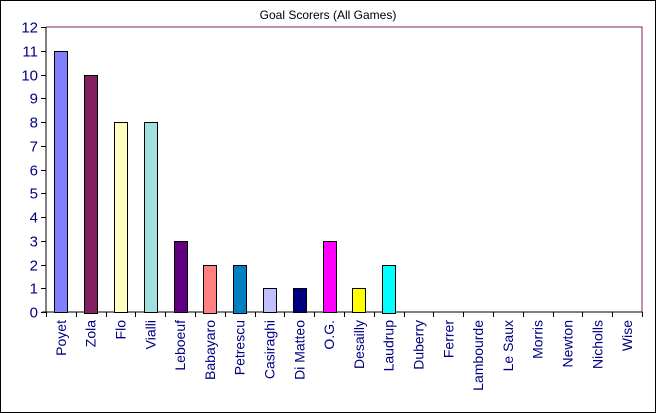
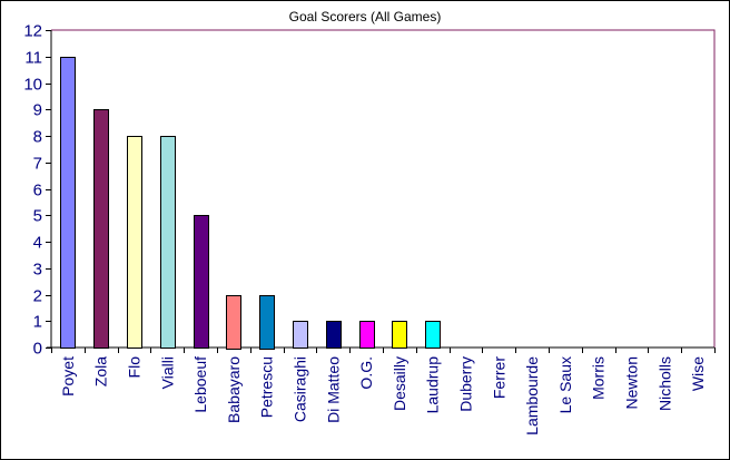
Zola: 10 -> 9
Leboeuf: 3 -> 5
O.G.: 3 -> 1
Laudrup: 2 -> 1
